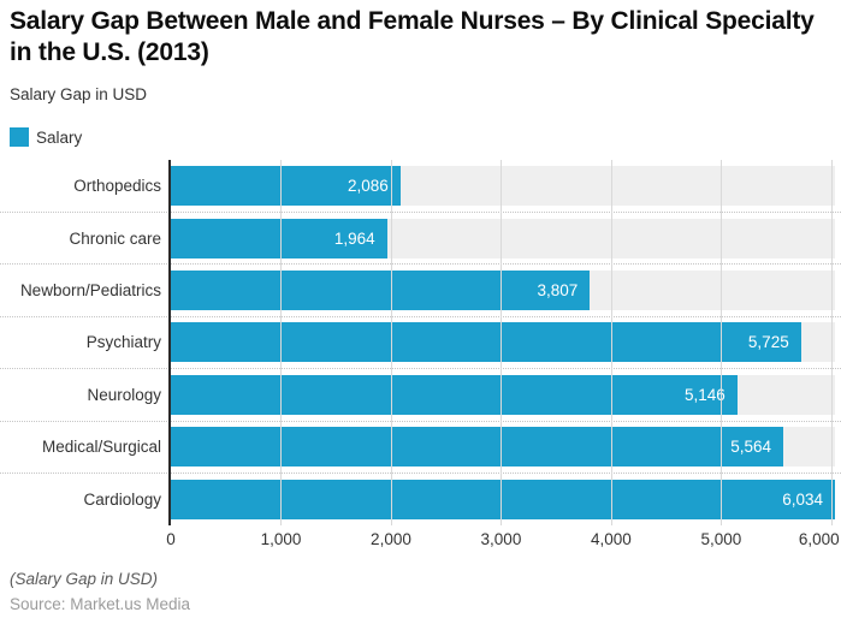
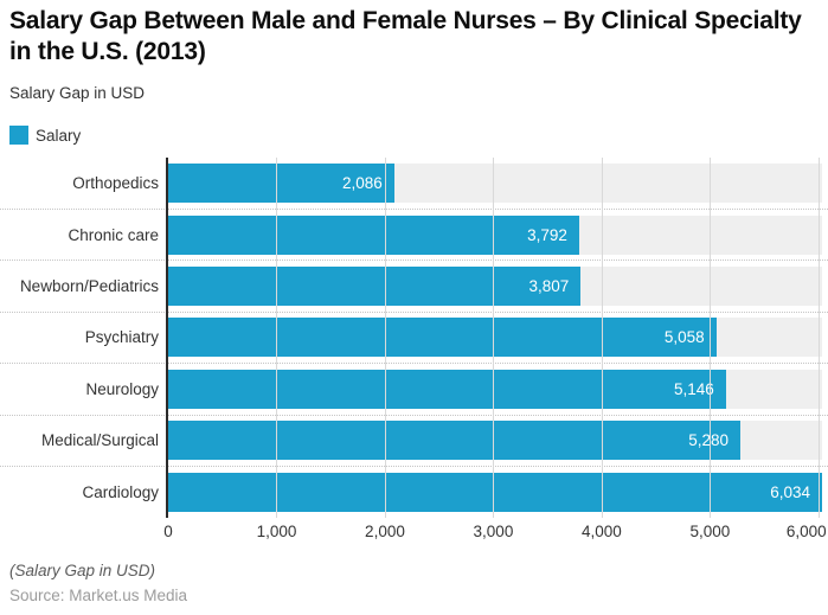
Chronic care: 1,964 -> 3,792
Psychiatry: 5,725 -> 5,058
Medical/Surgical: 5,564 -> 5,280
